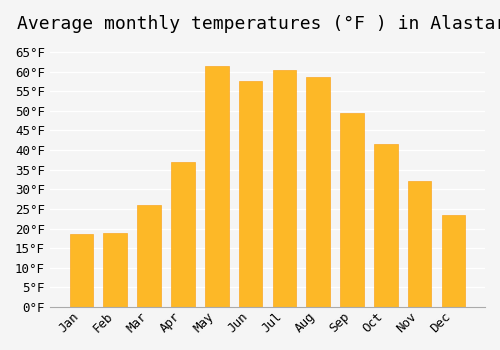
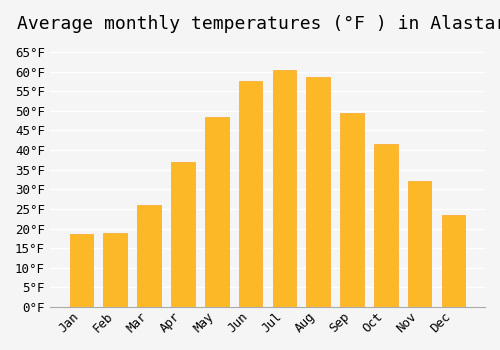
May: 61.5°F -> 48.5°F
